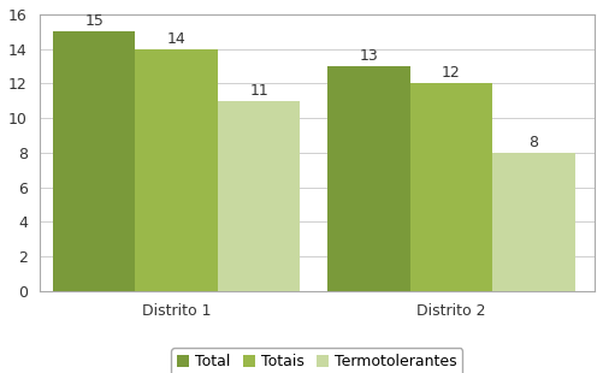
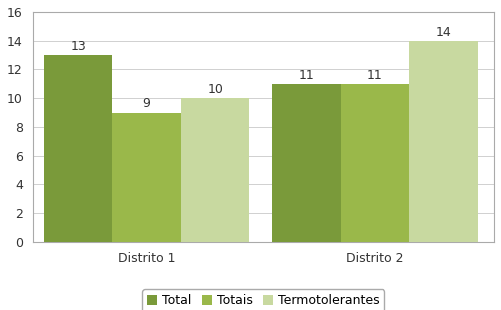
Total/Distrito 1: 15 -> 13
Totais/Distrito 1: 14 -> 9
Termotolerantes/Distrito 1: 11 -> 10
Total/Distrito 2: 13 -> 11
Totais/Distrito 2: 12 -> 11
Termotolerantes/Distrito 2: 8 -> 14
